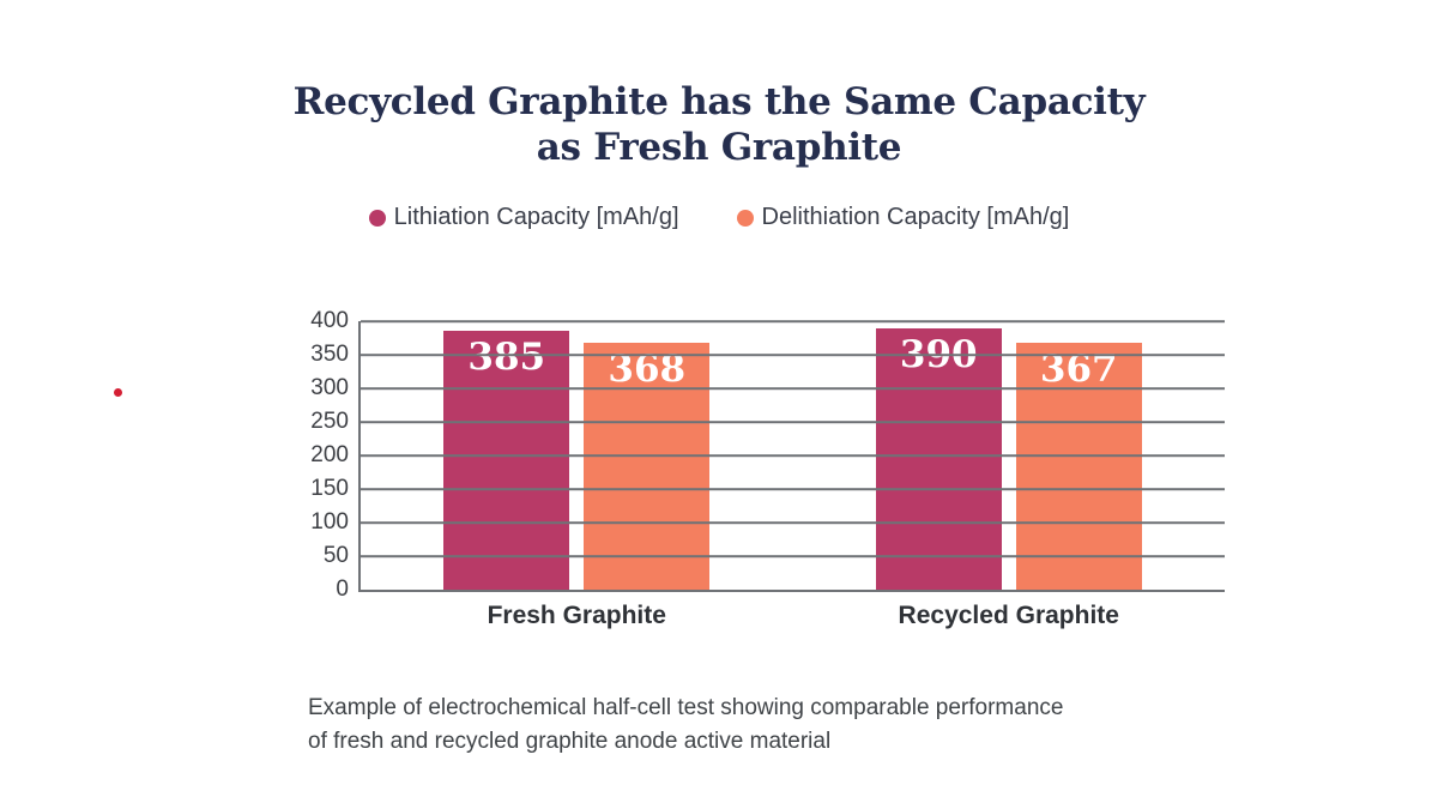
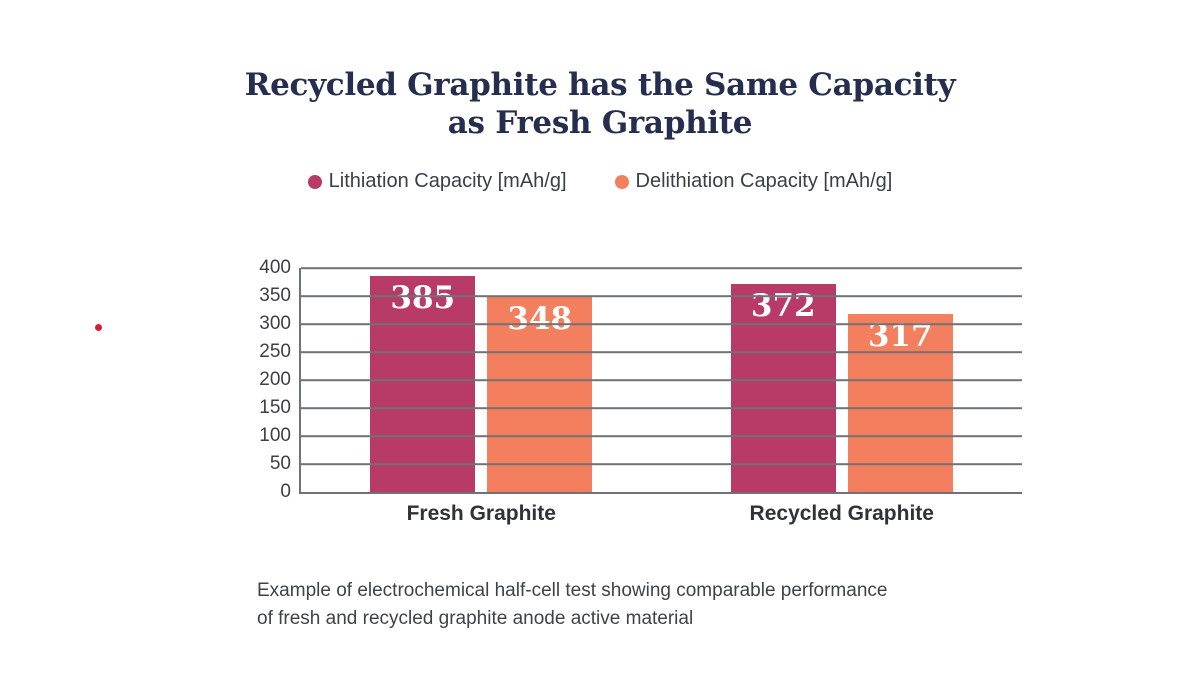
Delithiation Capacity [mAh/g]/Fresh Graphite: 368 -> 348
Lithiation Capacity [mAh/g]/Recycled Graphite: 390 -> 372
Delithiation Capacity [mAh/g]/Recycled Graphite: 367 -> 317
